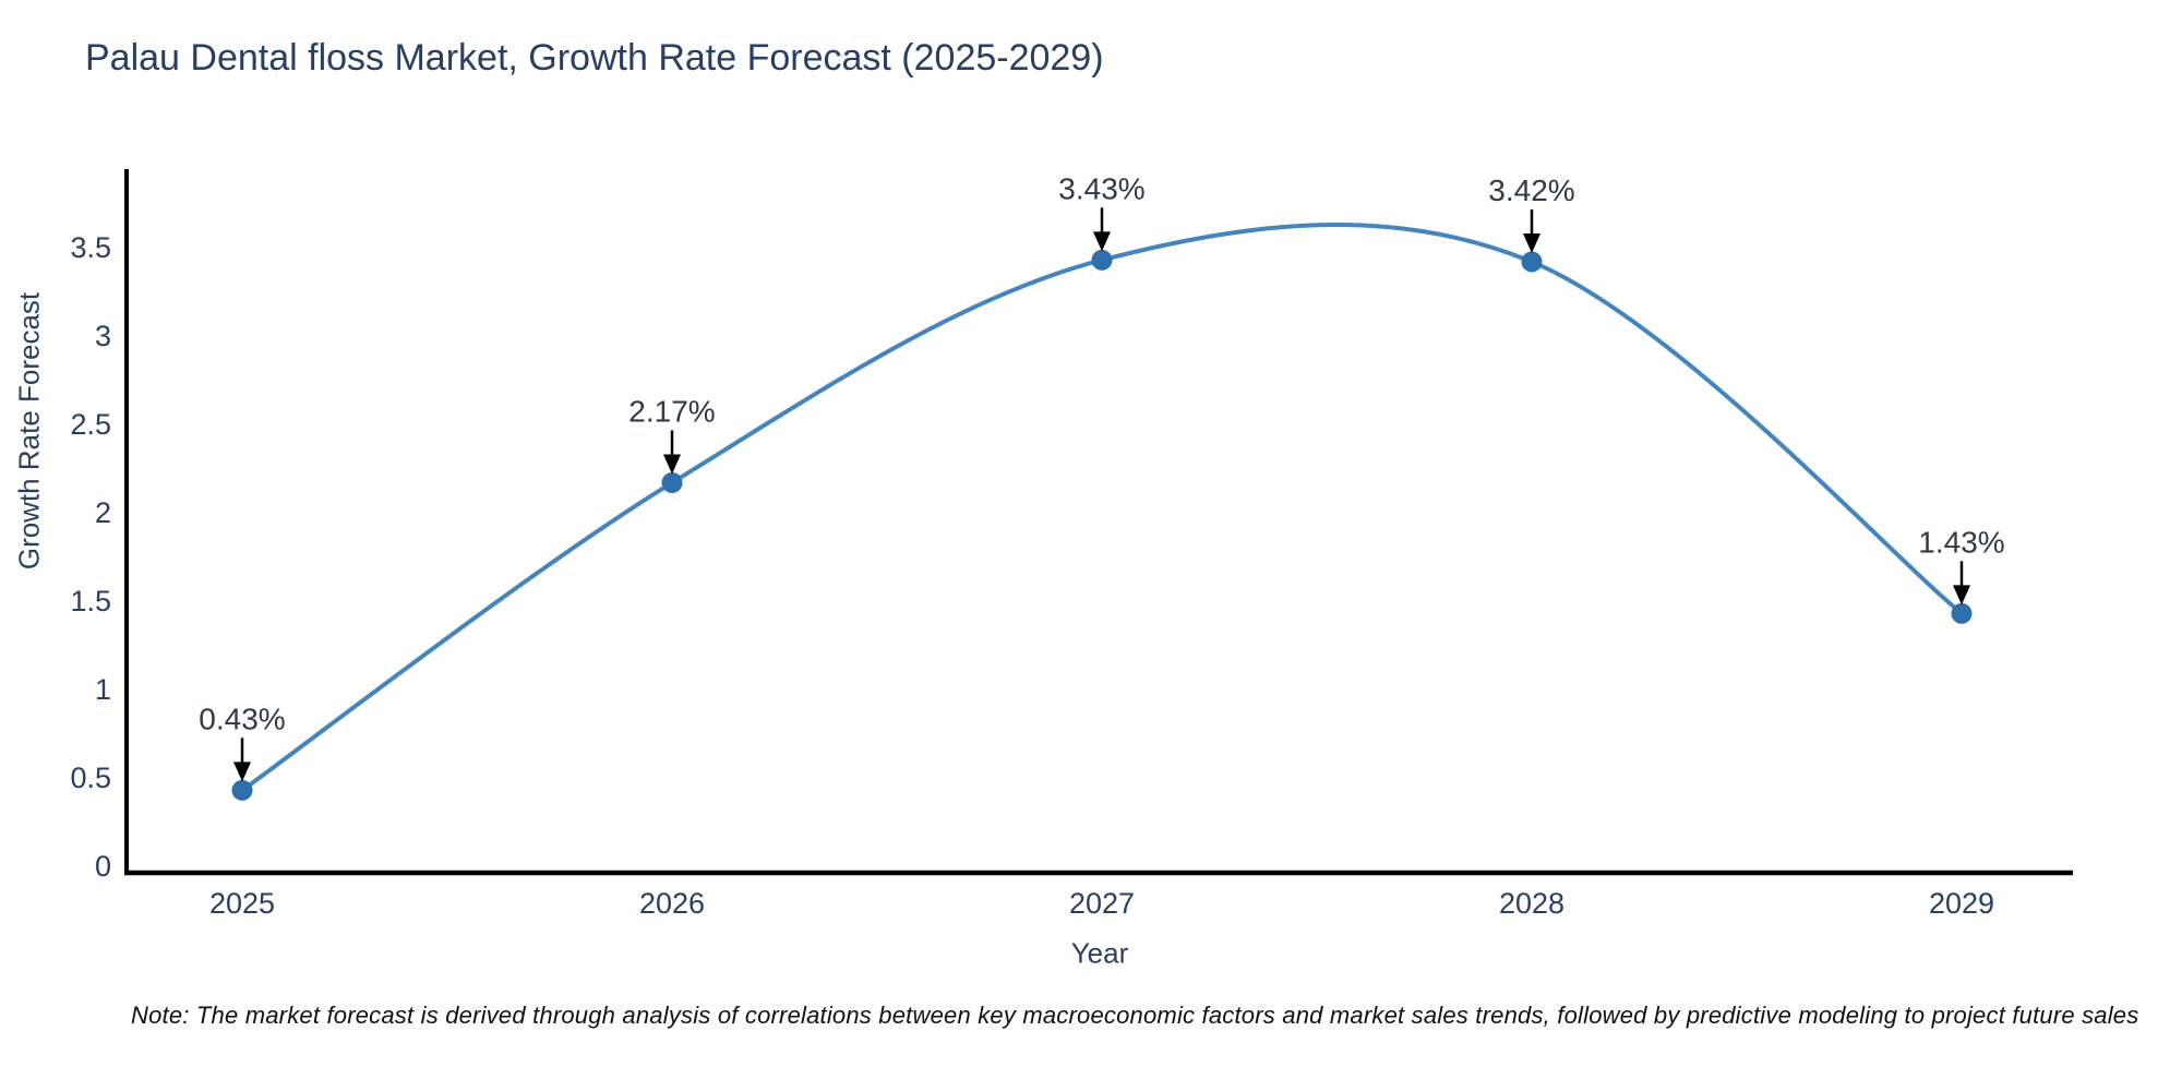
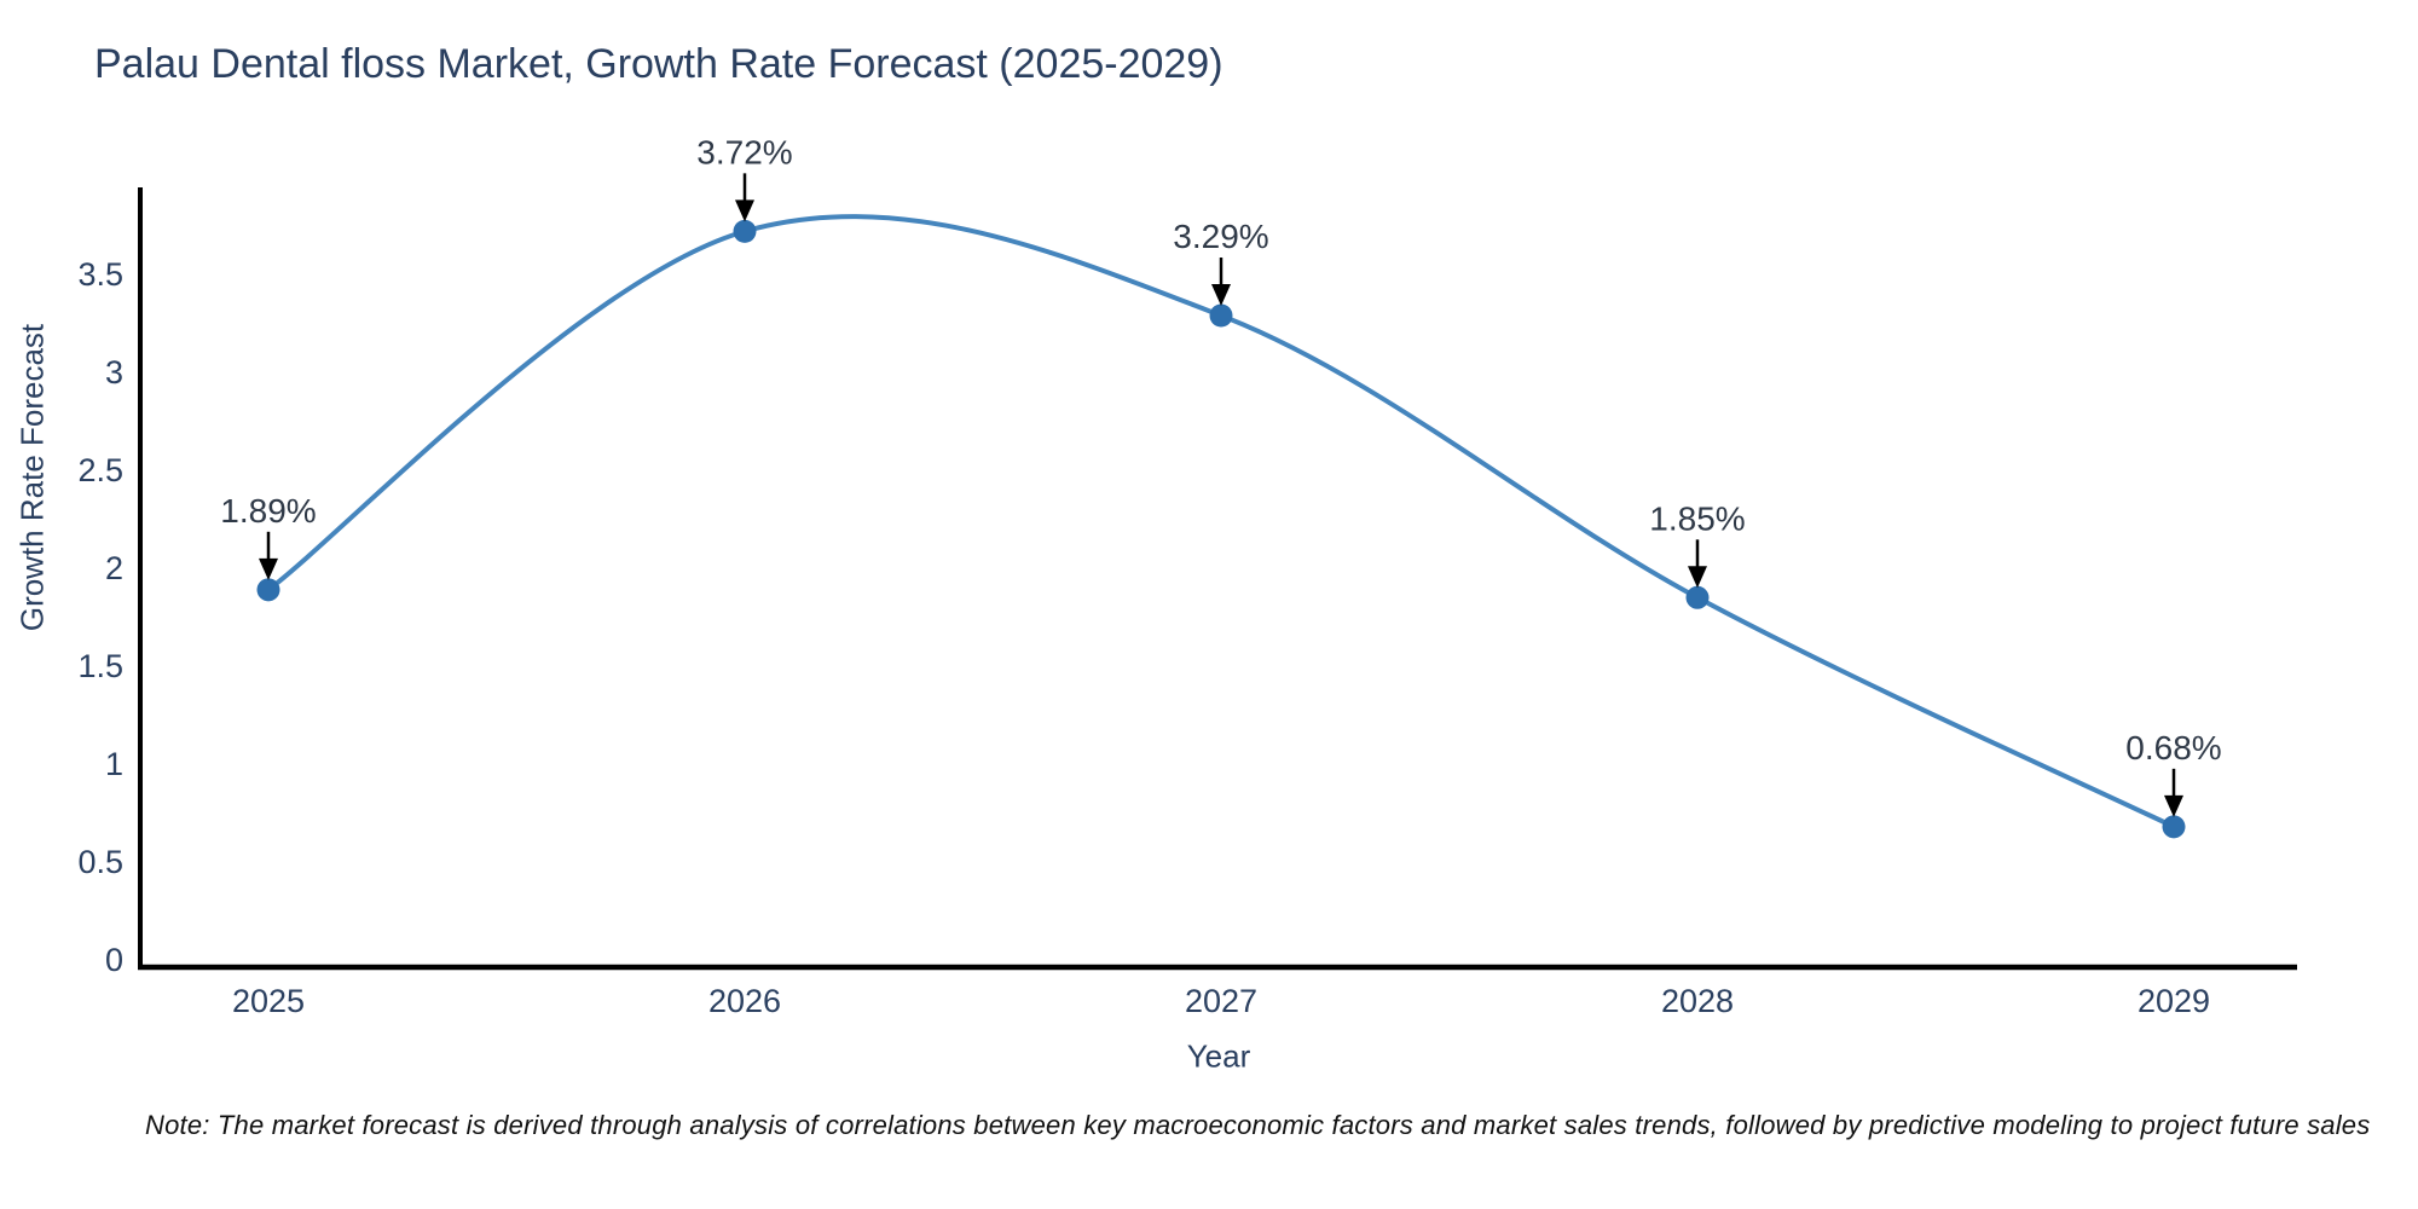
2025: 0.43% -> 1.89%
2026: 2.17% -> 3.72%
2027: 3.43% -> 3.29%
2028: 3.42% -> 1.85%
2029: 1.43% -> 0.68%
